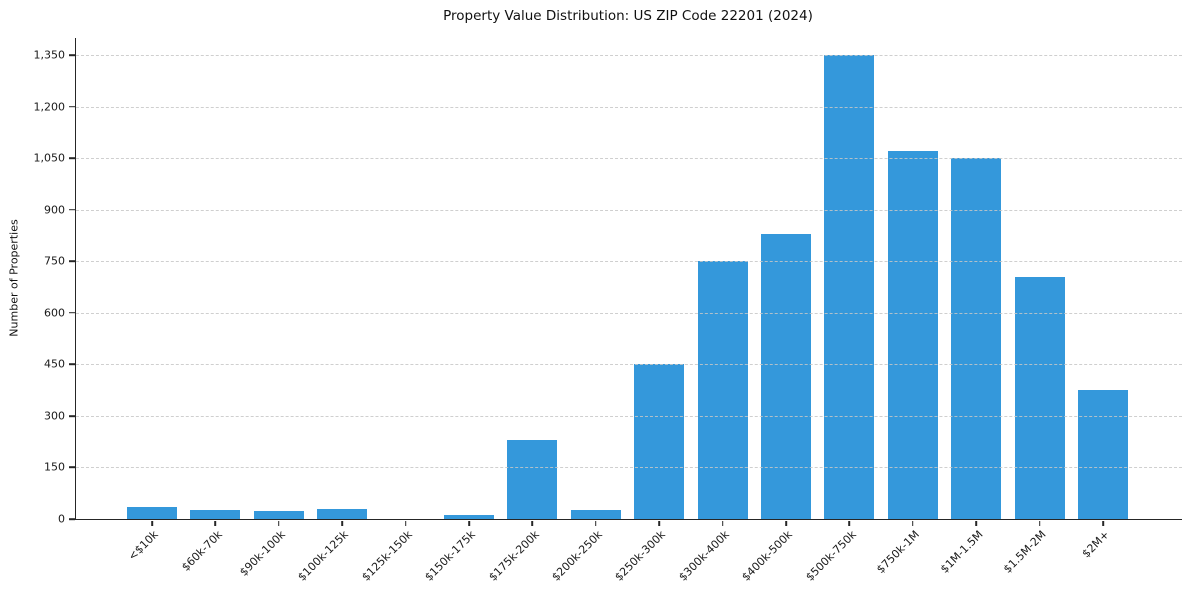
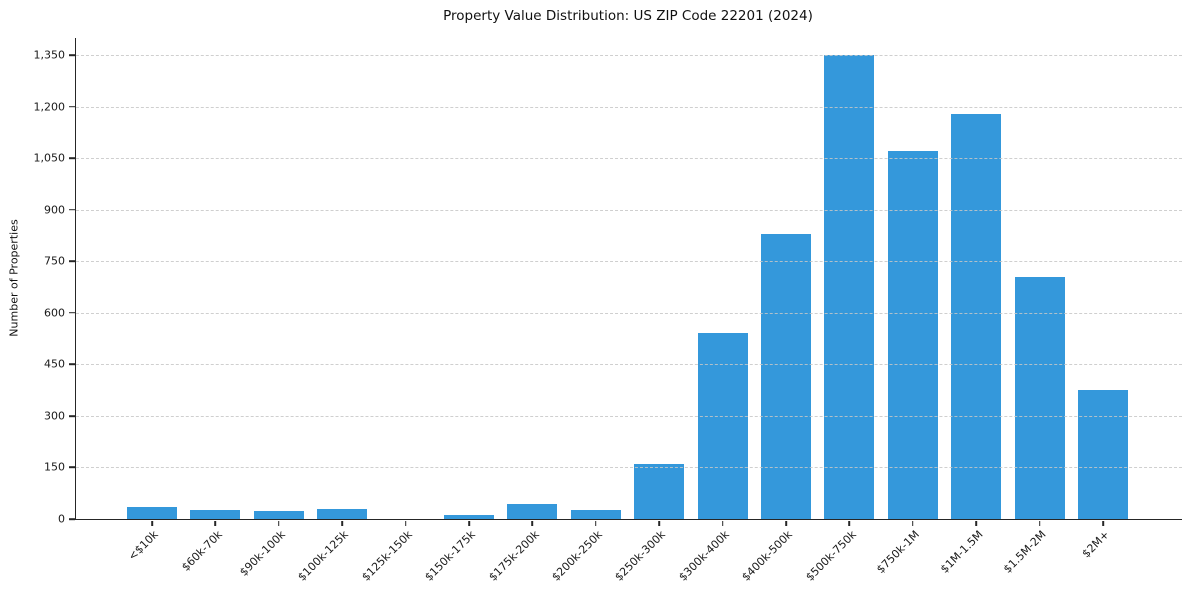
$175k-200k: 230 -> 40
$250k-300k: 450 -> 160
$300k-400k: 750 -> 540
$1M-1.5M: 1050 -> 1180
